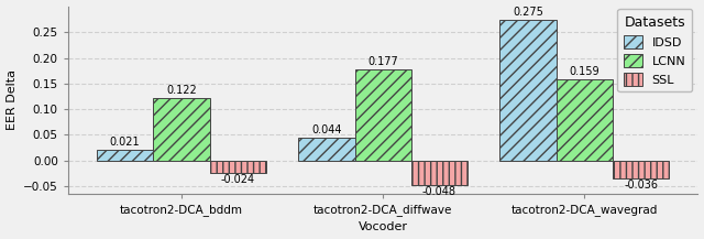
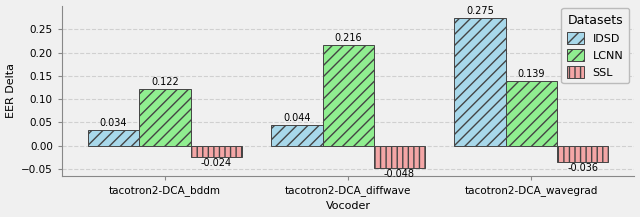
IDSD/tacotron2-DCA_bddm: 0.021 -> 0.034
LCNN/tacotron2-DCA_diffwave: 0.177 -> 0.216
LCNN/tacotron2-DCA_wavegrad: 0.159 -> 0.139
